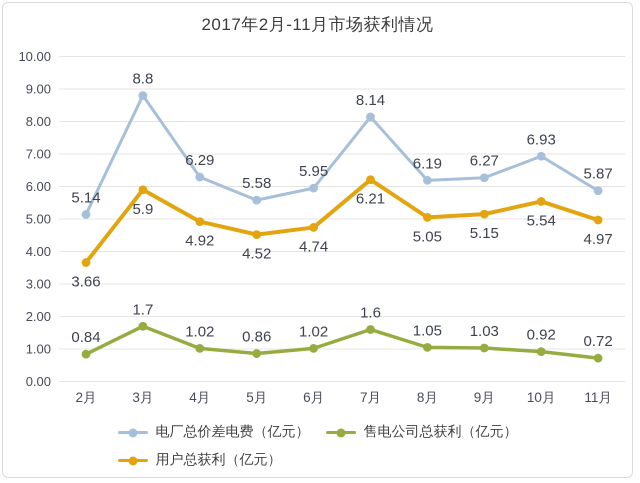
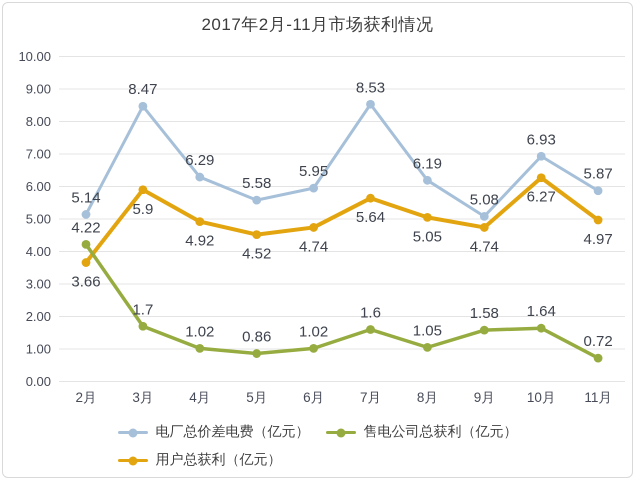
售电公司总获利（亿元）/2月: 0.84 -> 4.22
电厂总价差电费（亿元）/3月: 8.8 -> 8.47
电厂总价差电费（亿元）/7月: 8.14 -> 8.53
用户总获利（亿元）/7月: 6.21 -> 5.64
电厂总价差电费（亿元）/9月: 6.27 -> 5.08
用户总获利（亿元）/9月: 5.15 -> 4.74
售电公司总获利（亿元）/9月: 1.03 -> 1.58
用户总获利（亿元）/10月: 5.54 -> 6.27
售电公司总获利（亿元）/10月: 0.92 -> 1.64
